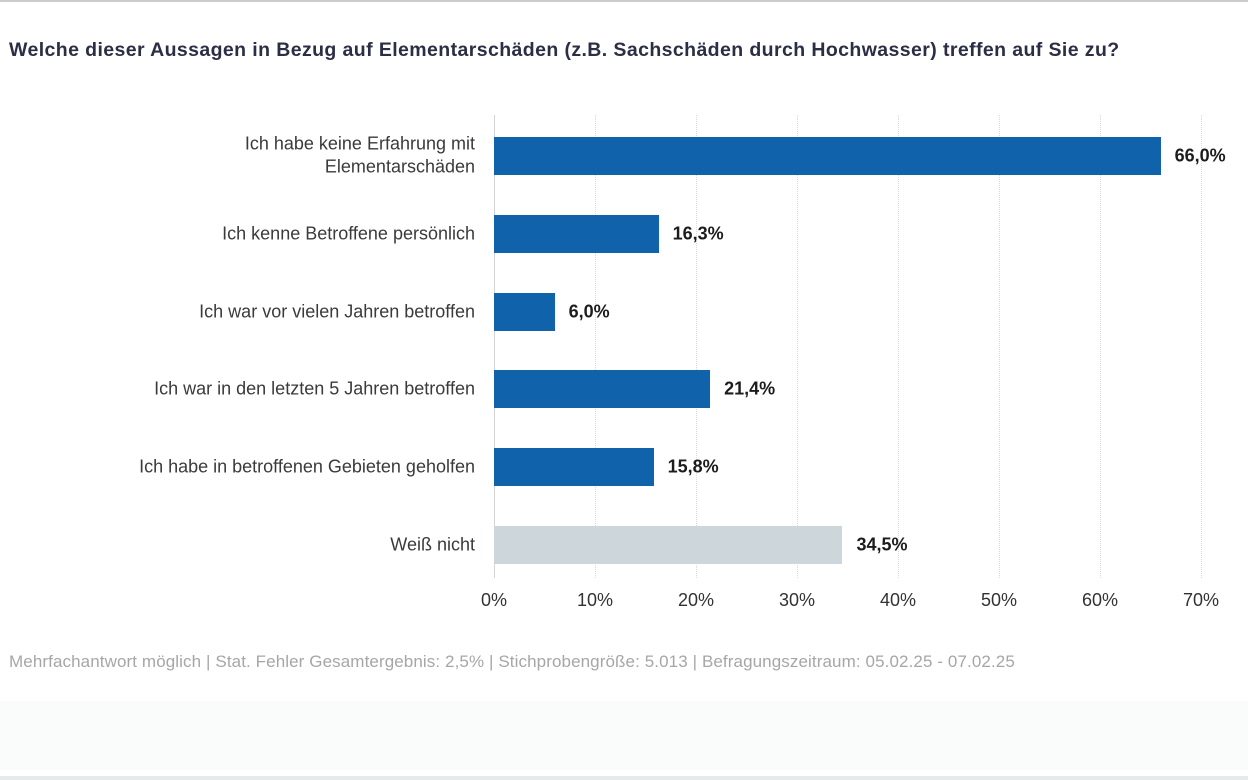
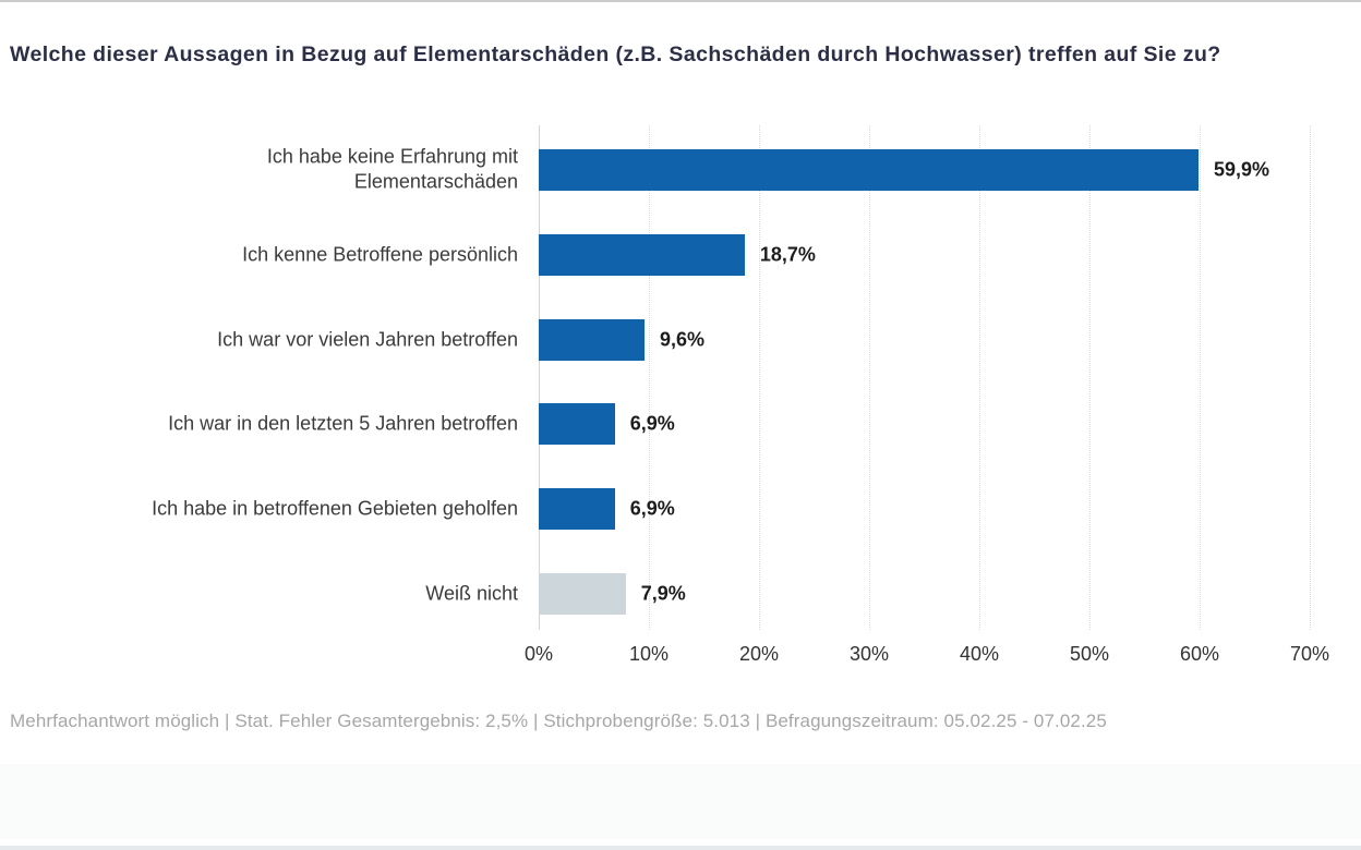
Ich habe keine Erfahrung mit Elementarschäden: 66,0% -> 59,9%
Ich kenne Betroffene persönlich: 16,3% -> 18,7%
Ich war vor vielen Jahren betroffen: 6,0% -> 9,6%
Ich war in den letzten 5 Jahren betroffen: 21,4% -> 6,9%
Ich habe in betroffenen Gebieten geholfen: 15,8% -> 6,9%
Weiß nicht: 34,5% -> 7,9%
